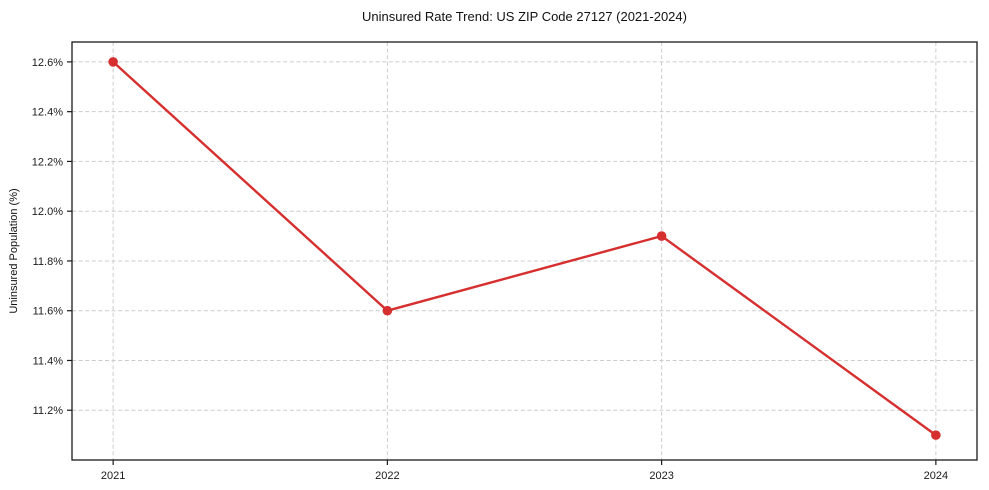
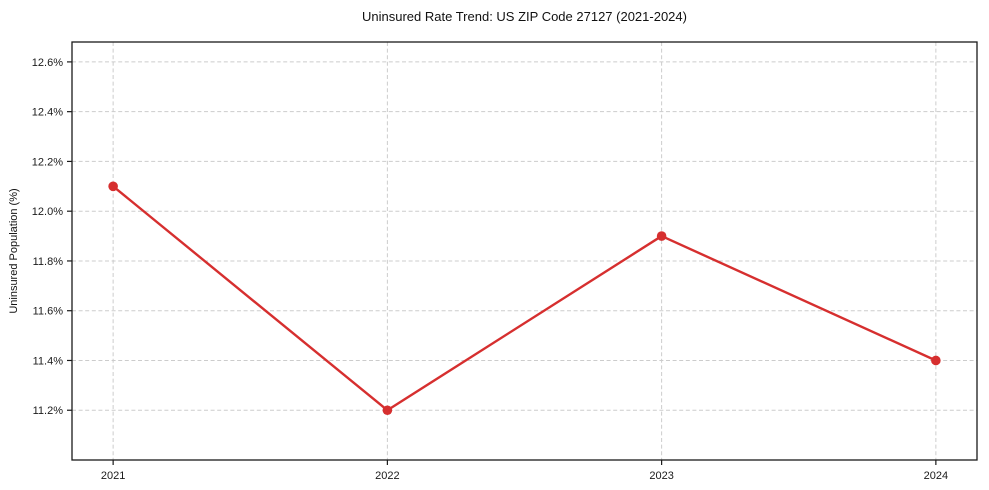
2021: 12.6% -> 12.1%
2022: 11.6% -> 11.2%
2024: 11.1% -> 11.4%
